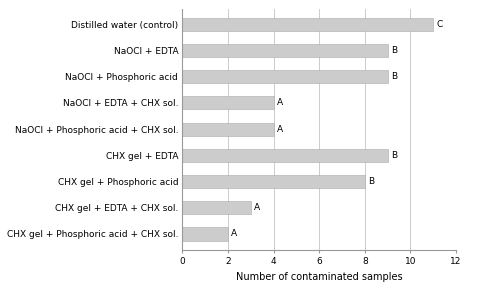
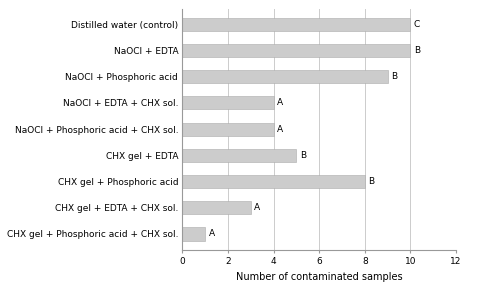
Distilled water (control): 11 -> 10
NaOCl + EDTA: 9 -> 10
CHX gel + EDTA: 9 -> 5
CHX gel + Phosphoric acid + CHX sol.: 2 -> 1
